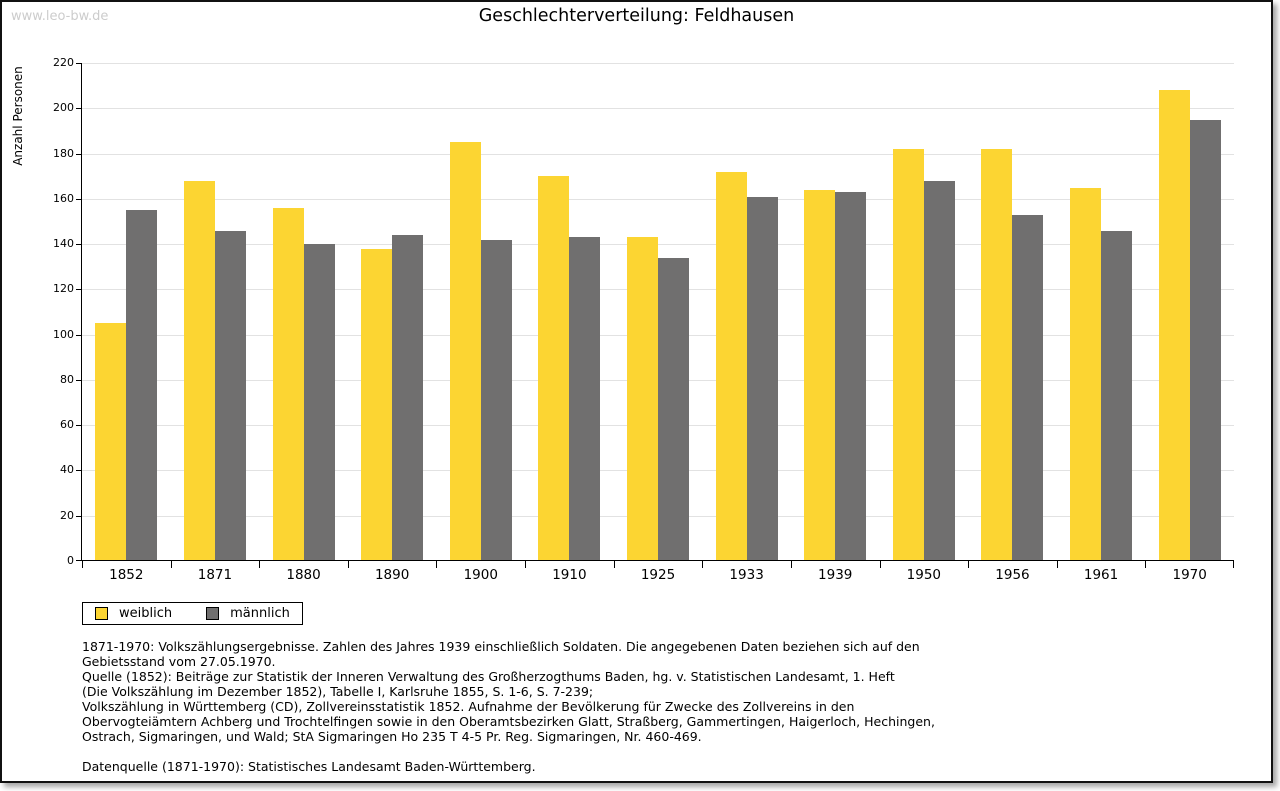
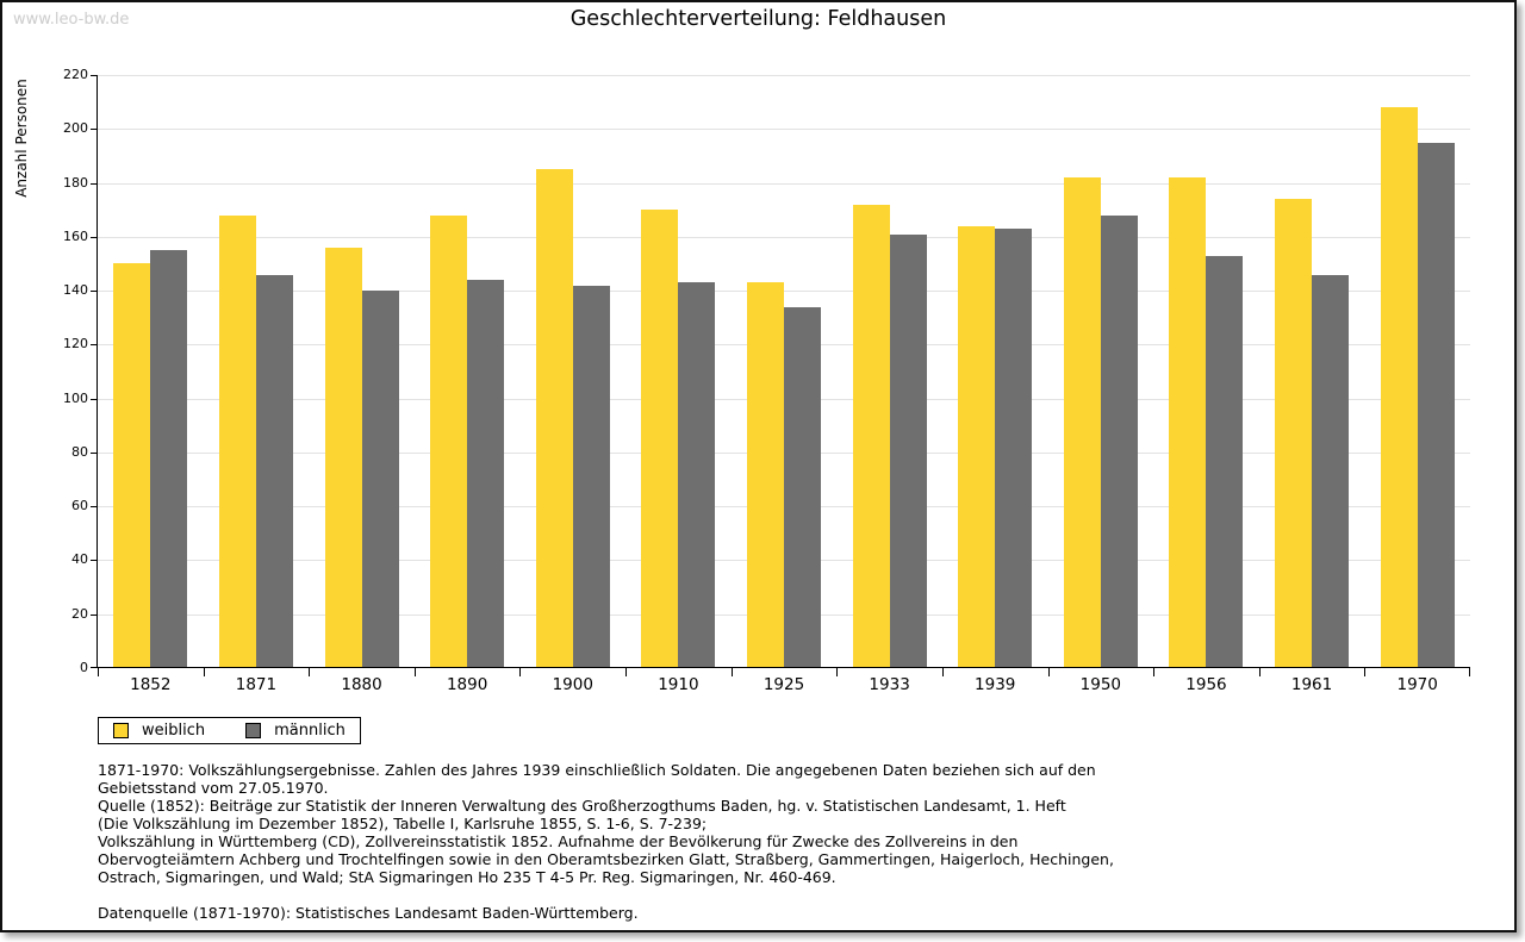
weiblich/1852: 105 -> 150
weiblich/1890: 138 -> 168
weiblich/1961: 165 -> 174
